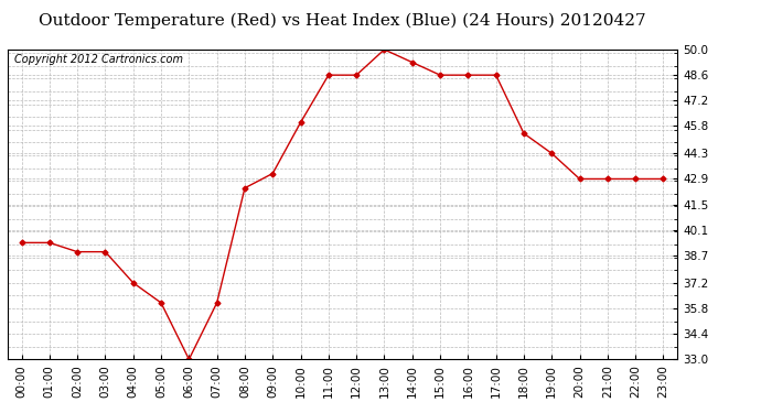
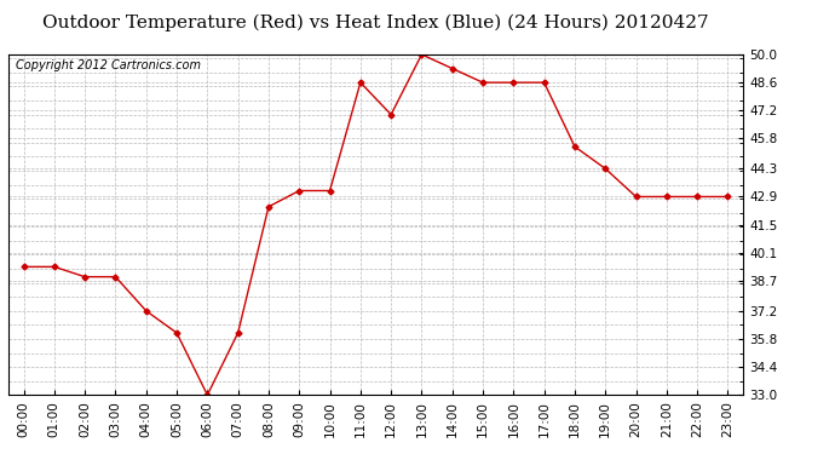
10:00: 46.0 -> 43.2
12:00: 48.6 -> 47.0
